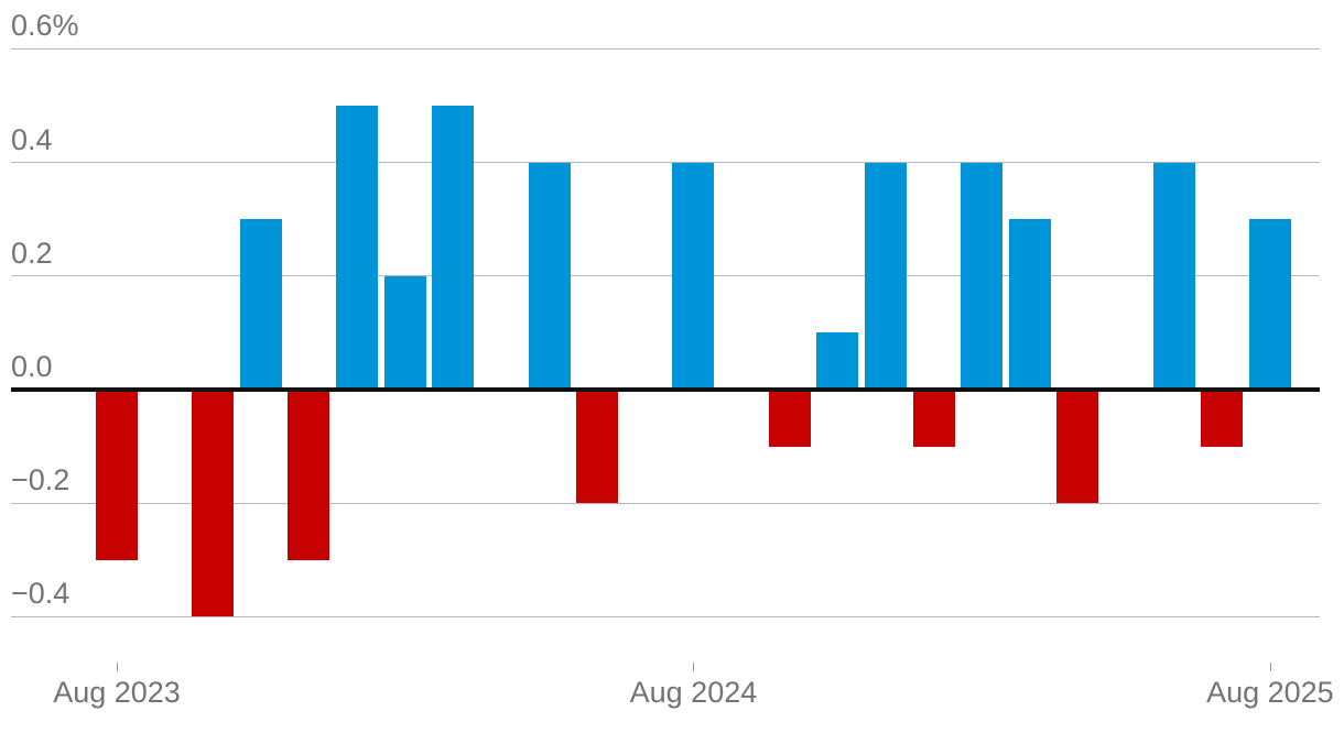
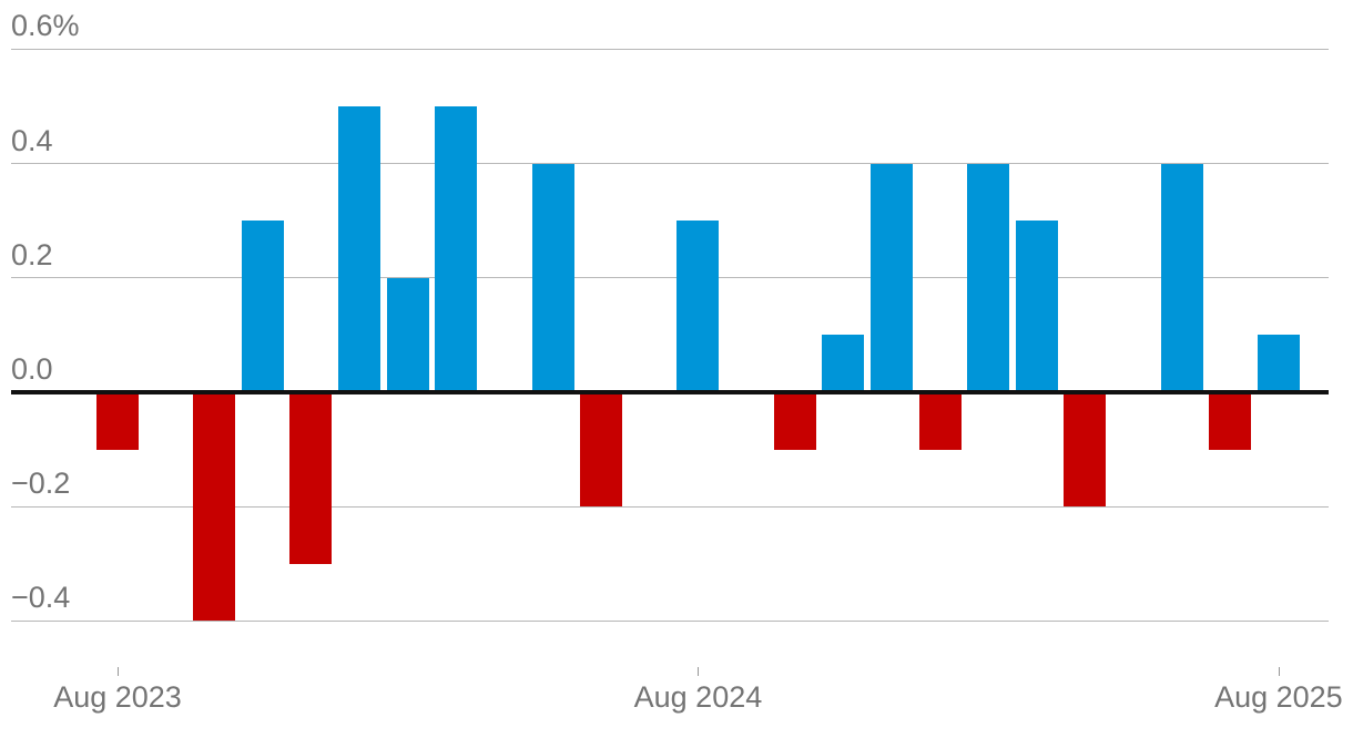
Aug 2023: -0.3% -> -0.1%
Aug 2024: 0.4% -> 0.3%
Aug 2025: 0.3% -> 0.1%
